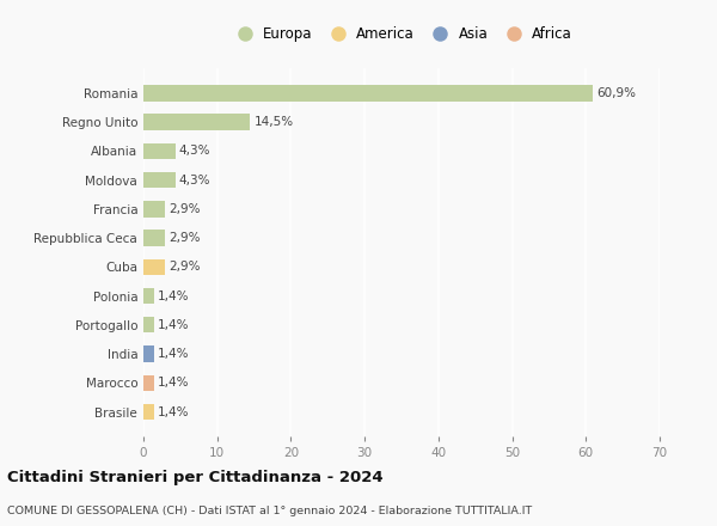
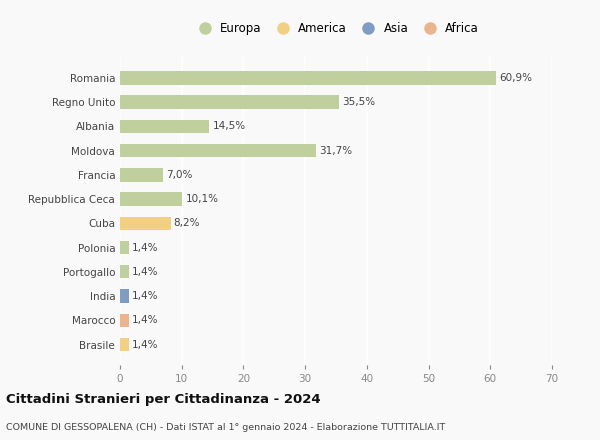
Regno Unito: 14,5% -> 35,5%
Albania: 4,3% -> 14,5%
Moldova: 4,3% -> 31,7%
Francia: 2,9% -> 7,0%
Repubblica Ceca: 2,9% -> 10,1%
Cuba: 2,9% -> 8,2%
